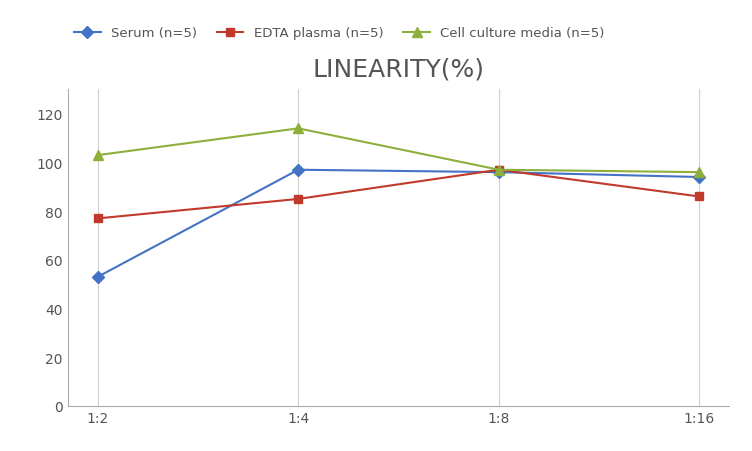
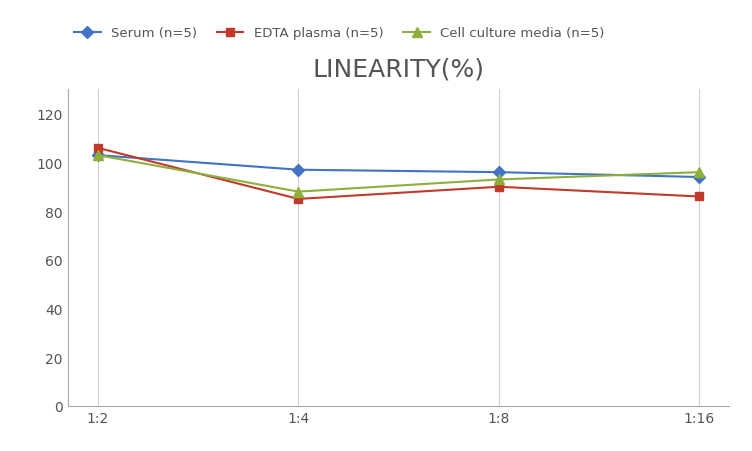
Serum (n=5)/1:2: 53 -> 103
EDTA plasma (n=5)/1:2: 77 -> 106
Cell culture media (n=5)/1:4: 114 -> 88
EDTA plasma (n=5)/1:8: 97 -> 90
Cell culture media (n=5)/1:8: 97 -> 93
